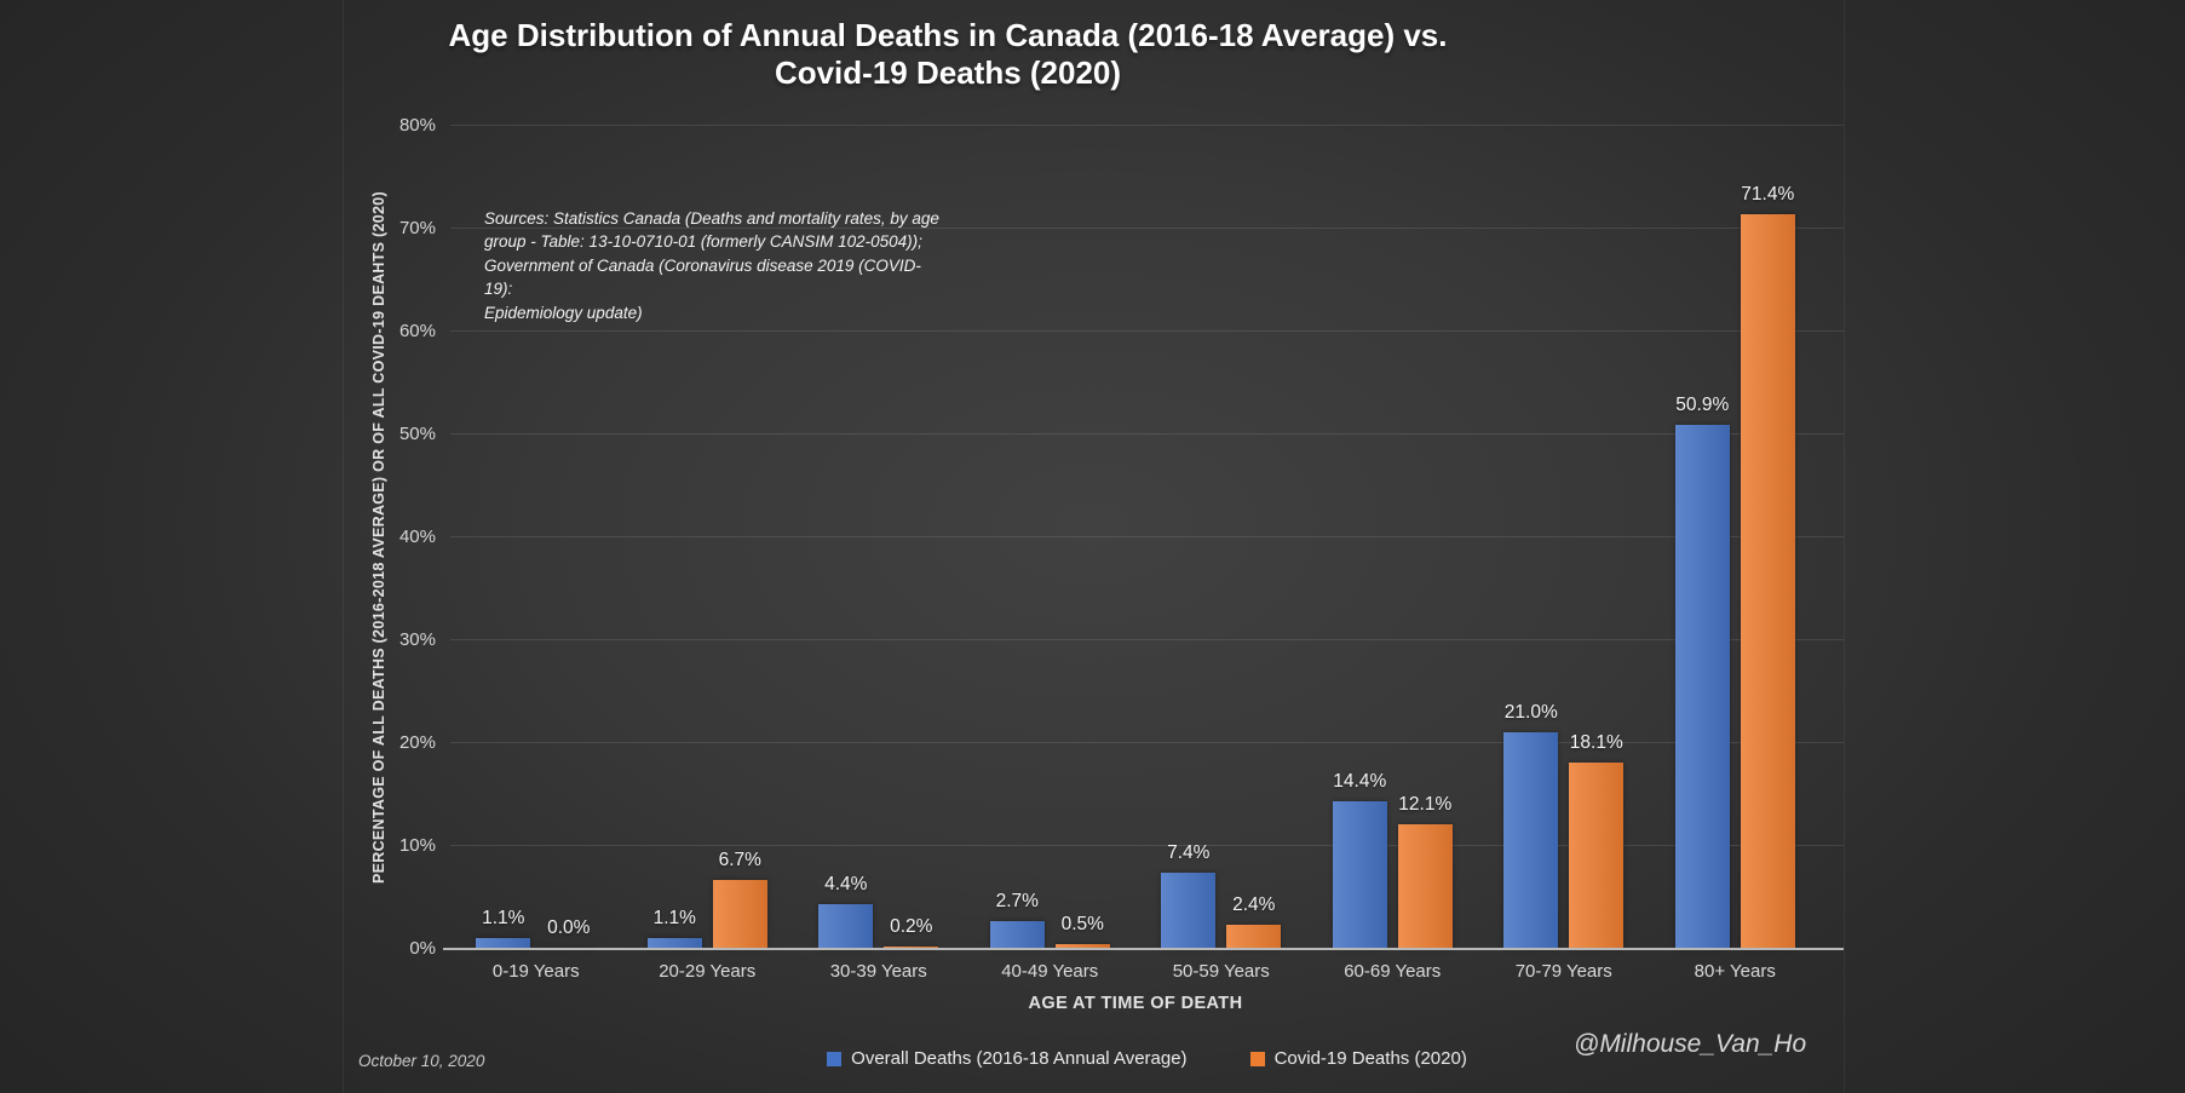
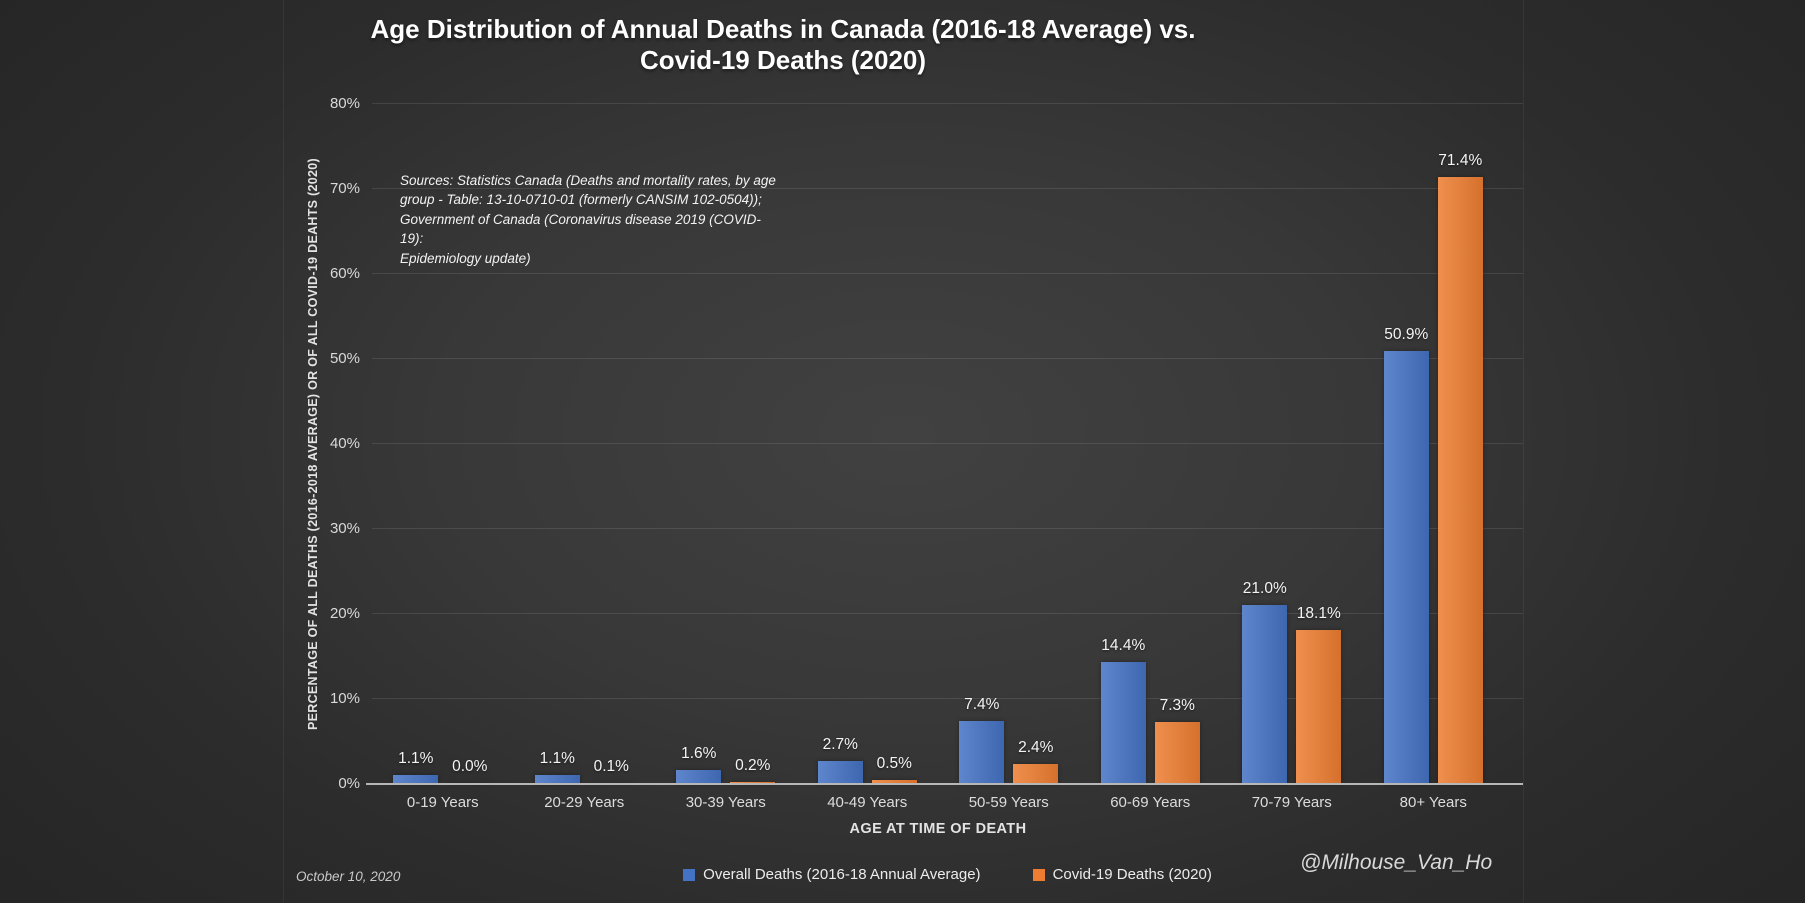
Covid-19 Deaths (2020)/20-29 Years: 6.7% -> 0.1%
Overall Deaths (2016-18 Annual Average)/30-39 Years: 4.4% -> 1.6%
Covid-19 Deaths (2020)/60-69 Years: 12.1% -> 7.3%
